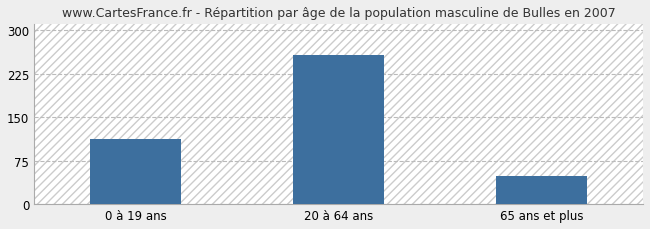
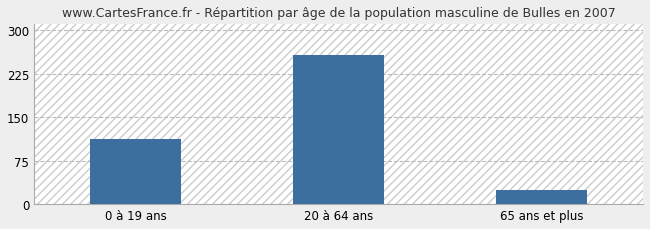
65 ans et plus: 48 -> 24
